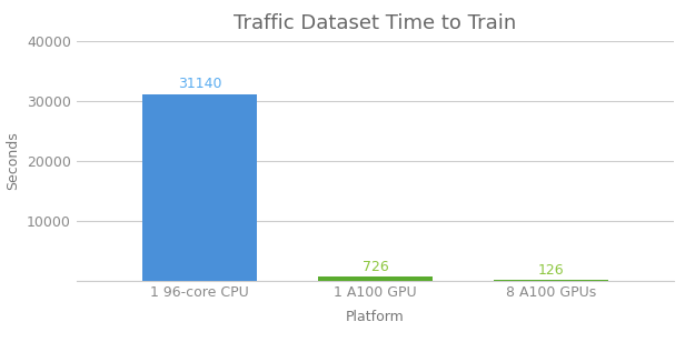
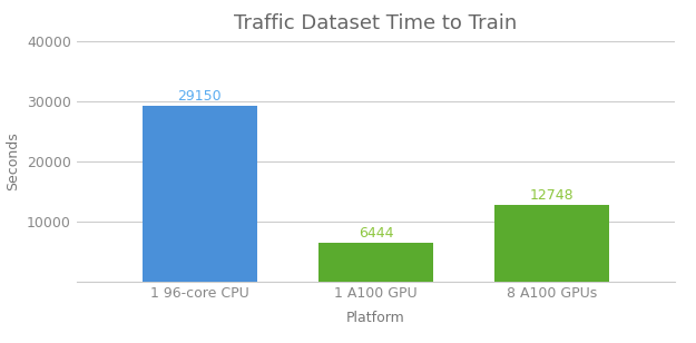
1 96-core CPU: 31140 -> 29150
1 A100 GPU: 726 -> 6444
8 A100 GPUs: 126 -> 12748
